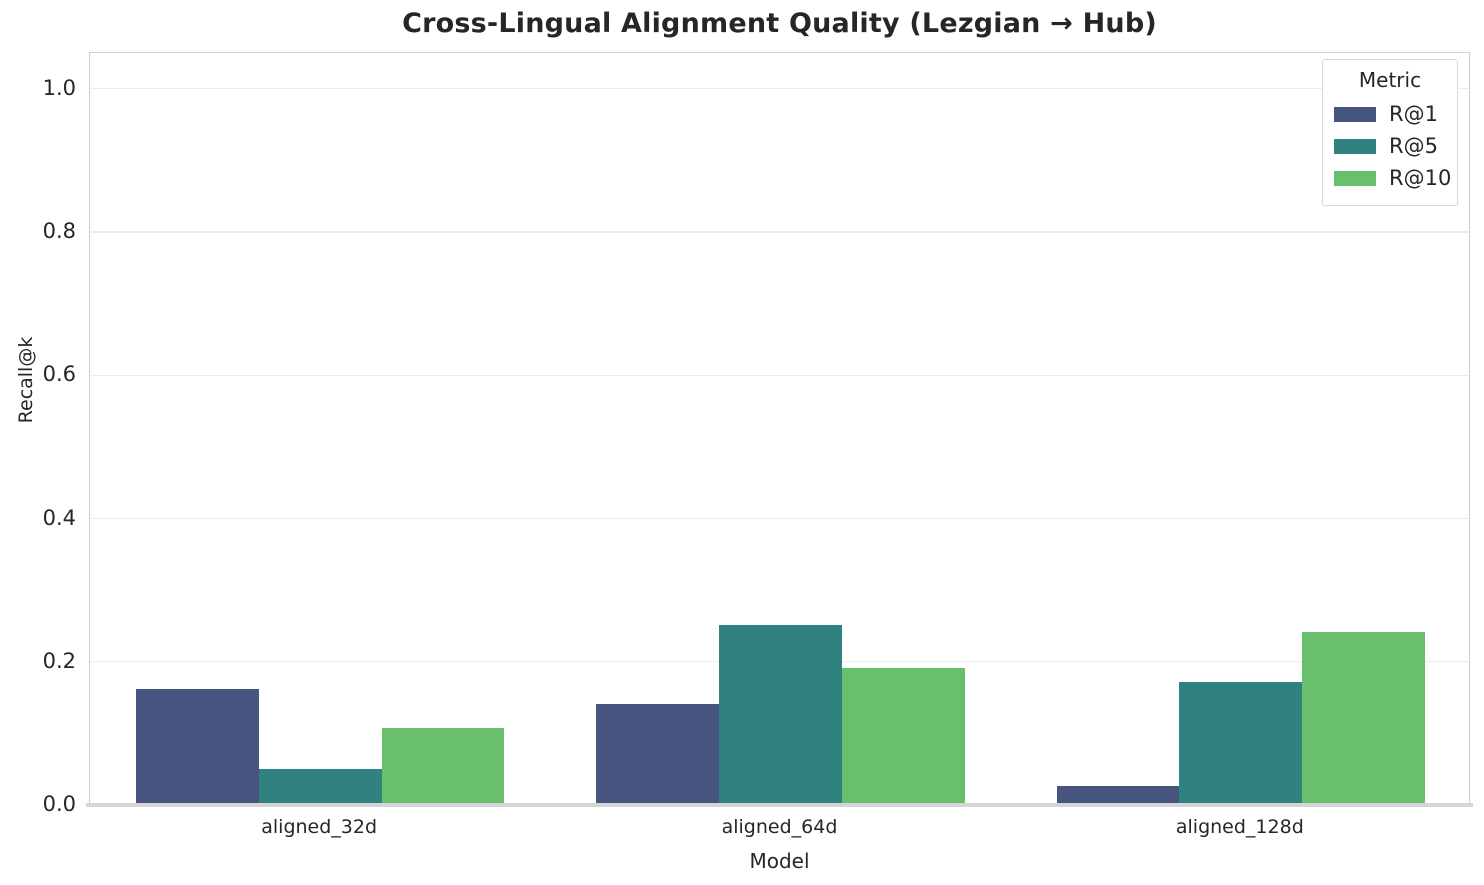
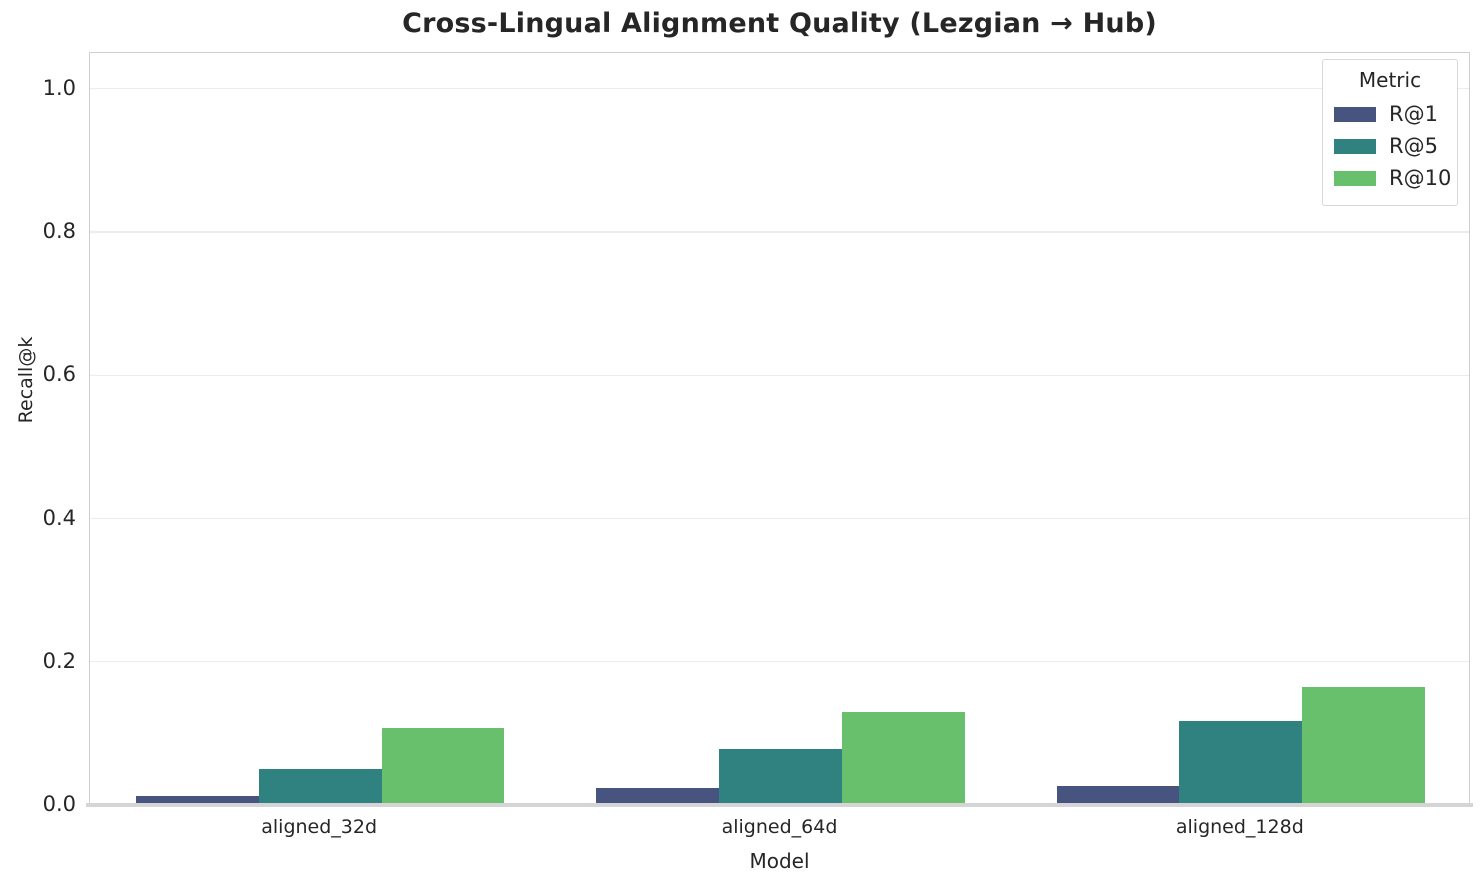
R@1/aligned_32d: 0.16 -> 0.01
R@1/aligned_64d: 0.14 -> 0.02
R@5/aligned_64d: 0.25 -> 0.08
R@10/aligned_64d: 0.19 -> 0.13
R@5/aligned_128d: 0.17 -> 0.12
R@10/aligned_128d: 0.24 -> 0.16
